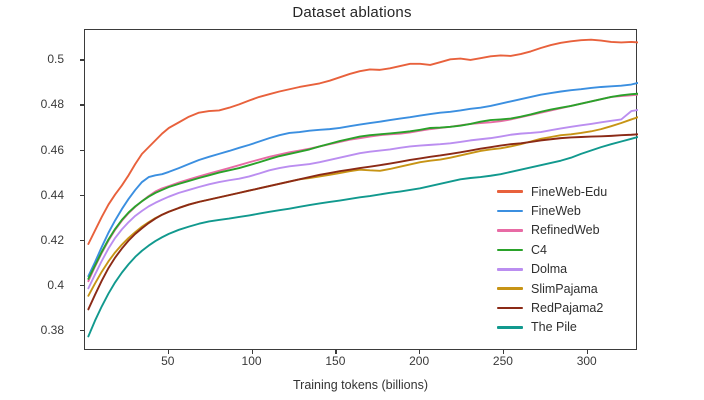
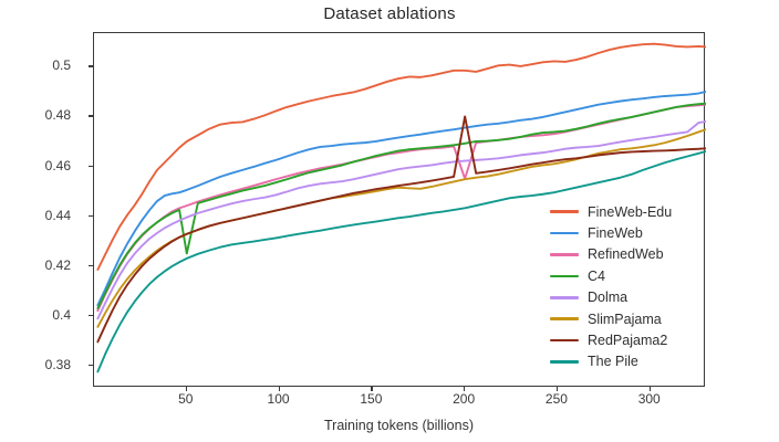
C4/50: 0.444 -> 0.425
RefinedWeb/200: 0.469 -> 0.455
RedPajama2/200: 0.457 -> 0.480
